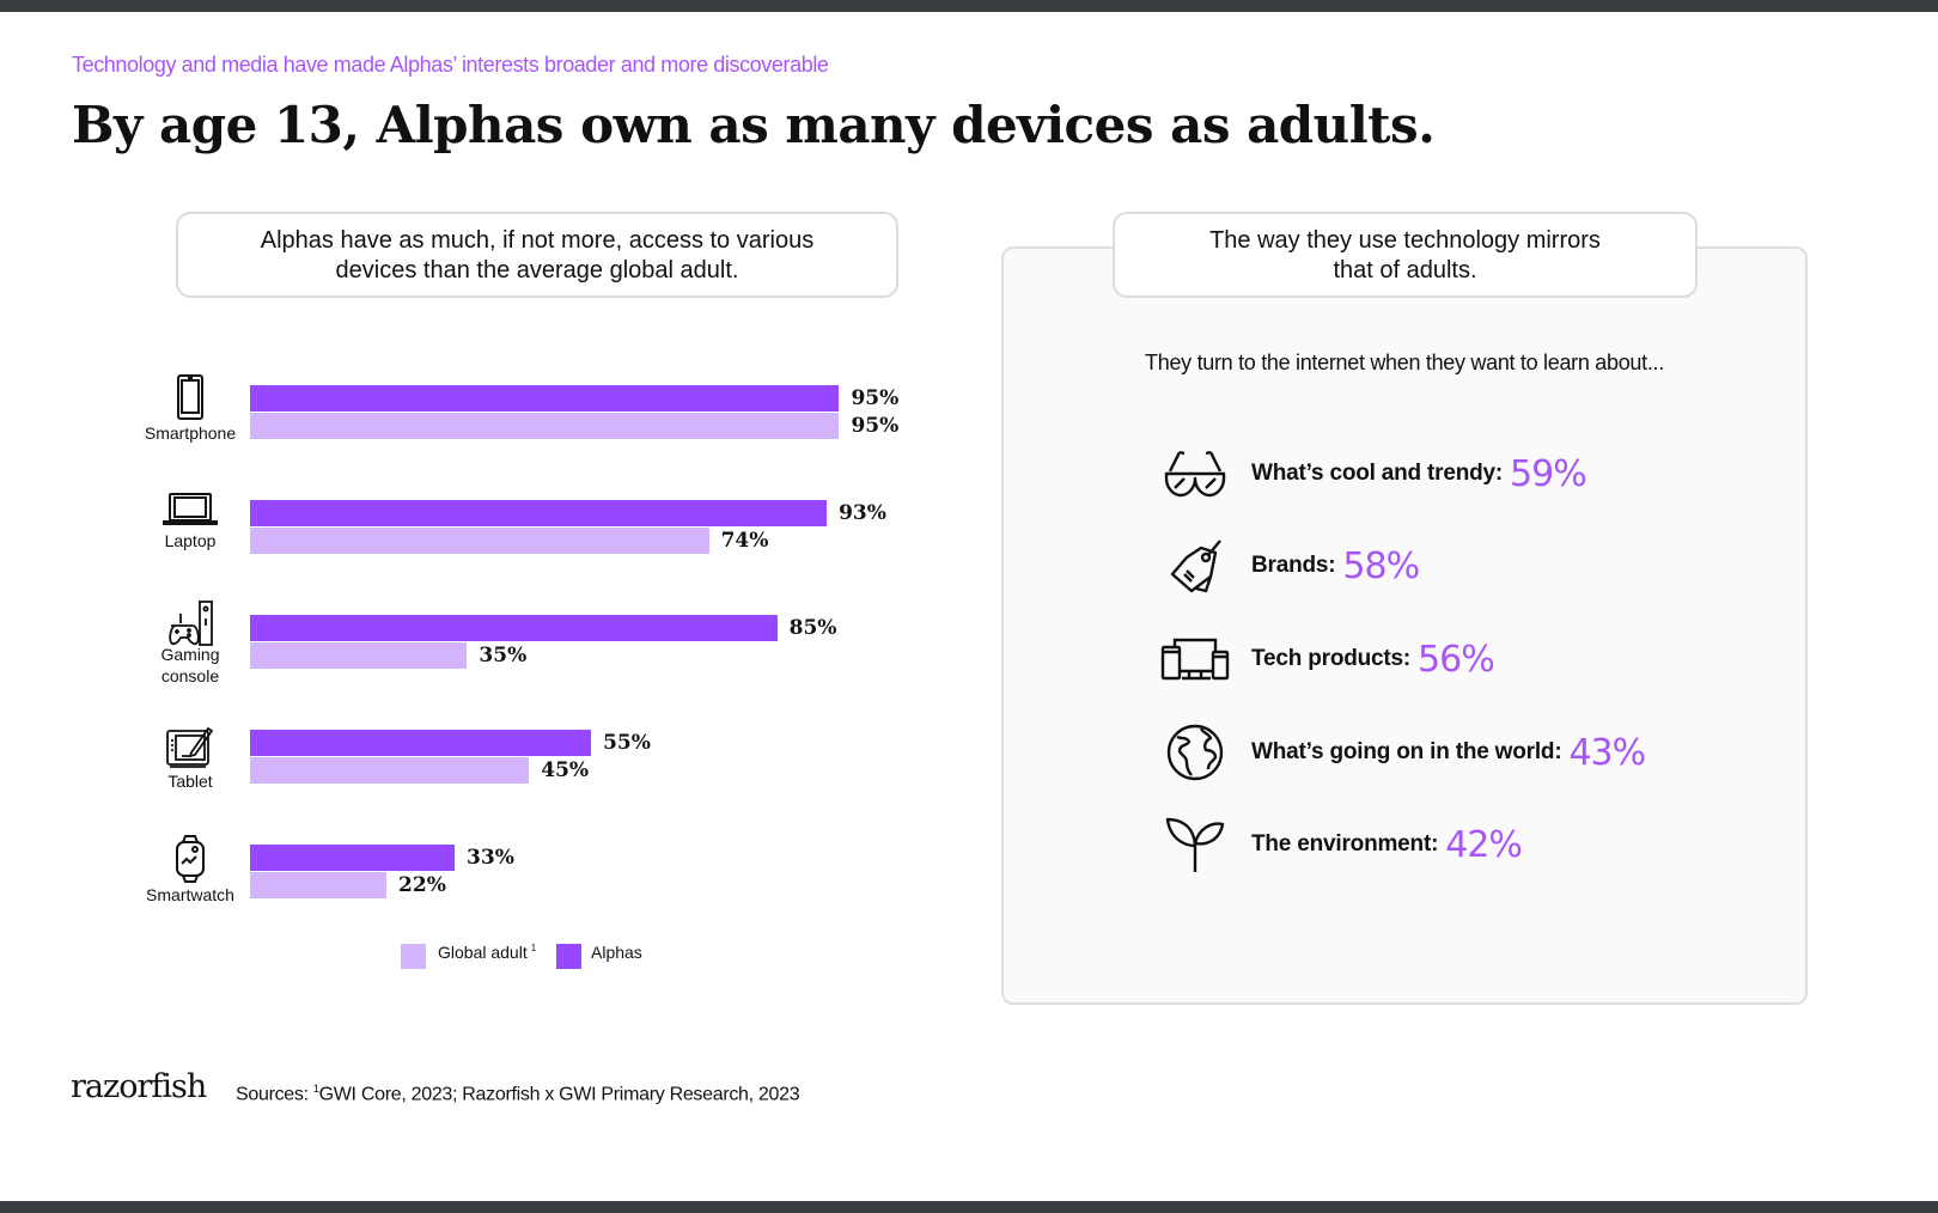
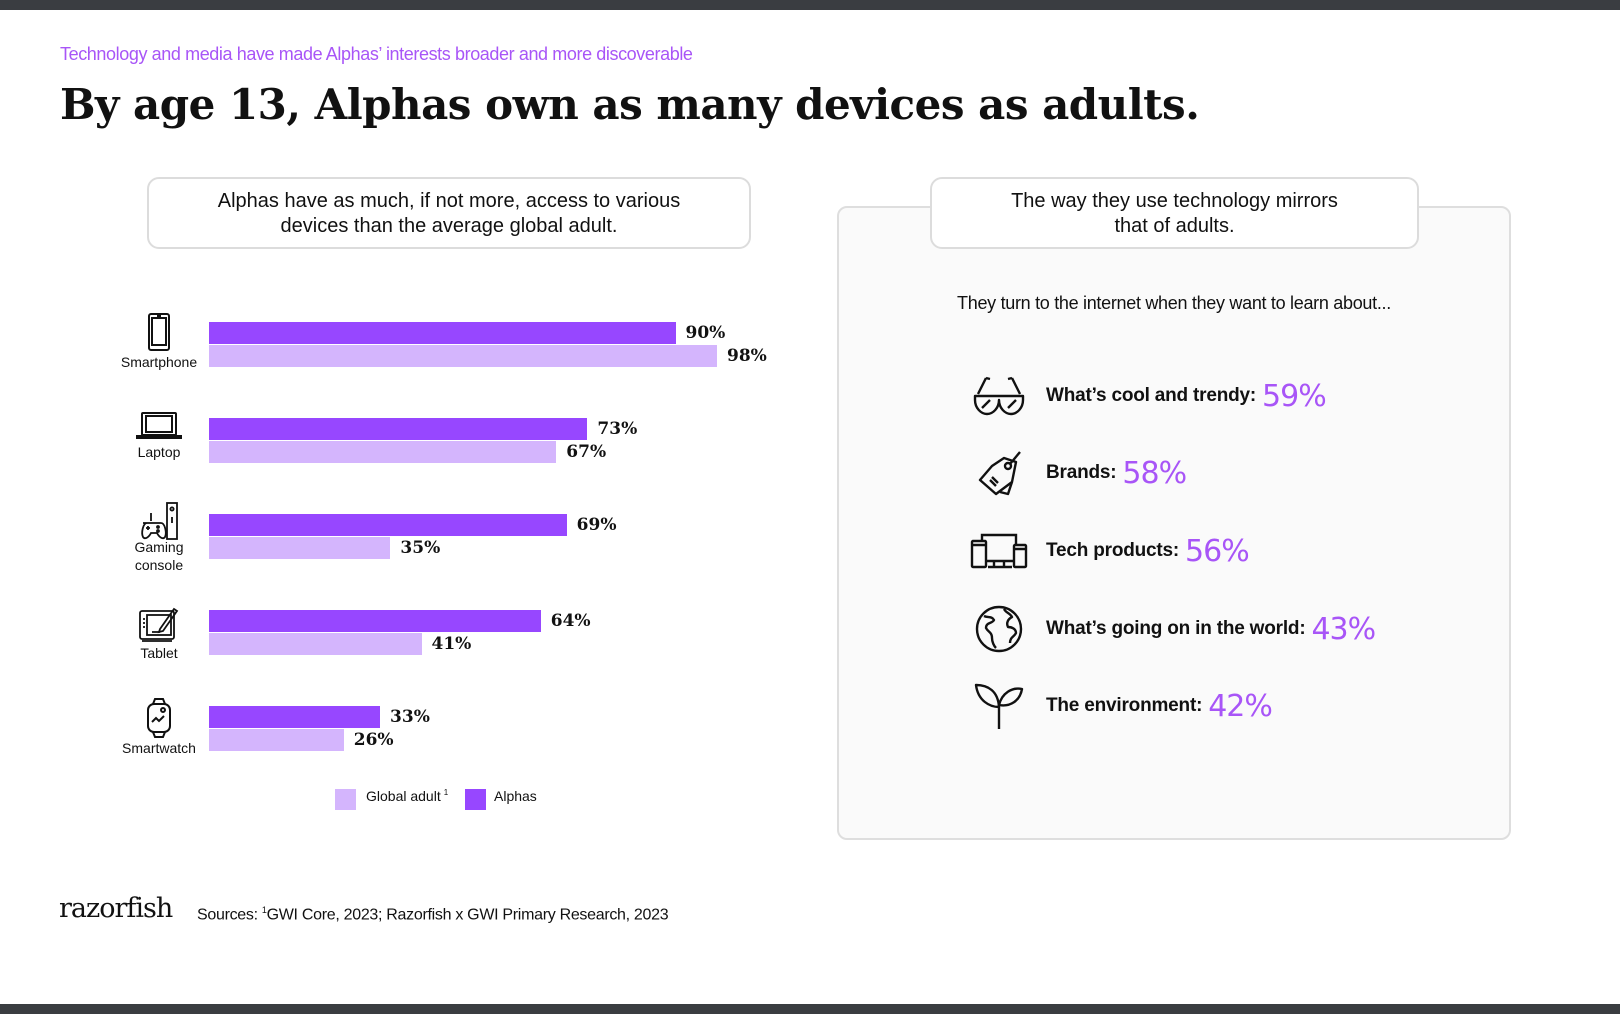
Alphas/Smartphone: 95% -> 90%
Global adult/Smartphone: 95% -> 98%
Alphas/Laptop: 93% -> 73%
Global adult/Laptop: 74% -> 67%
Alphas/Gaming console: 85% -> 69%
Alphas/Tablet: 55% -> 64%
Global adult/Tablet: 45% -> 41%
Global adult/Smartwatch: 22% -> 26%
